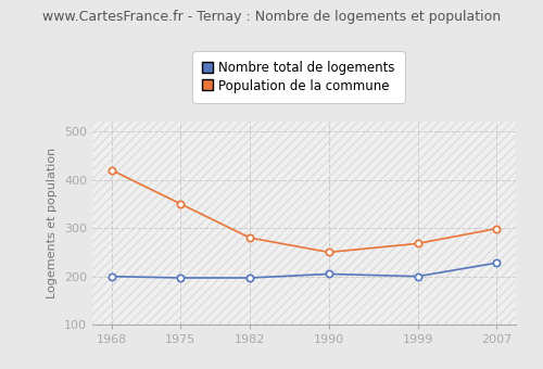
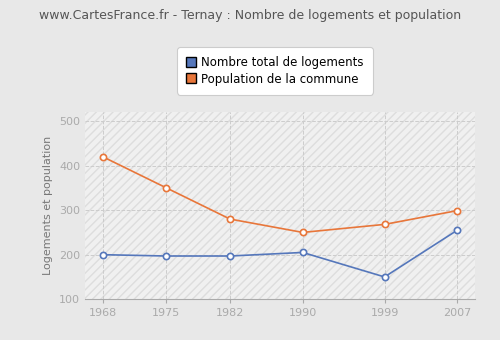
Nombre total de logements/1999: 200 -> 150
Nombre total de logements/2007: 228 -> 255
